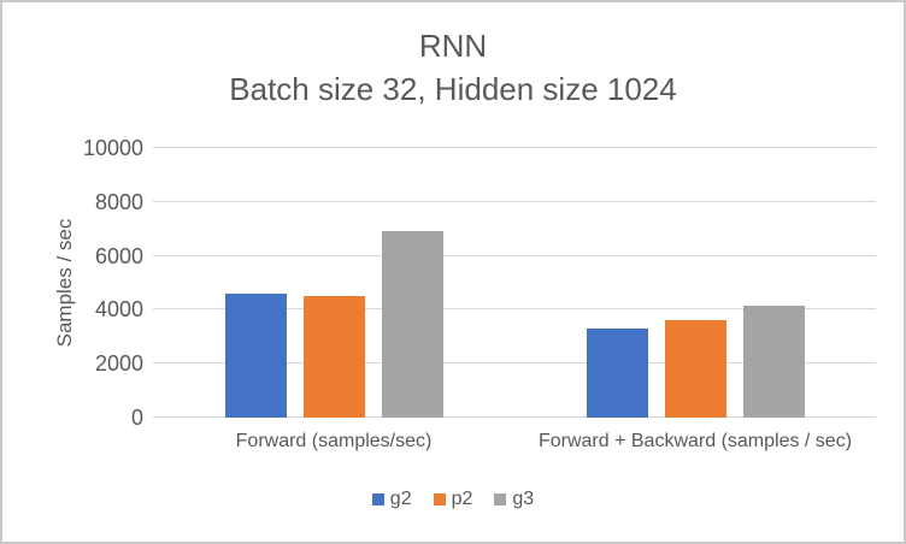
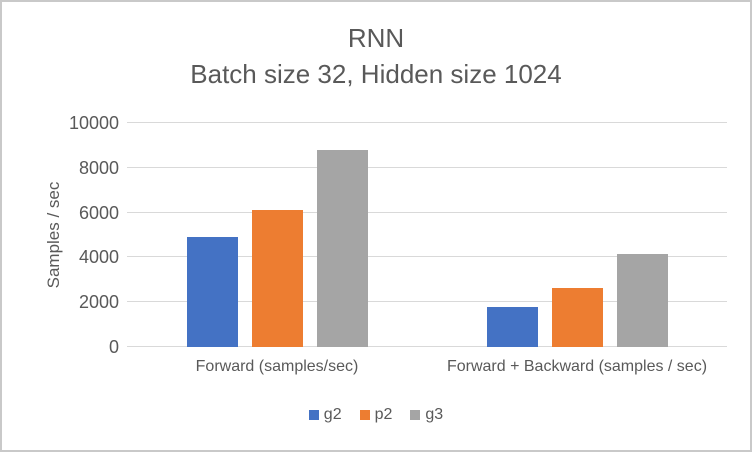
g2/Forward (samples/sec): 4600 -> 4900
p2/Forward (samples/sec): 4500 -> 6100
g3/Forward (samples/sec): 6900 -> 8800
g2/Forward + Backward (samples / sec): 3300 -> 1800
p2/Forward + Backward (samples / sec): 3600 -> 2600
